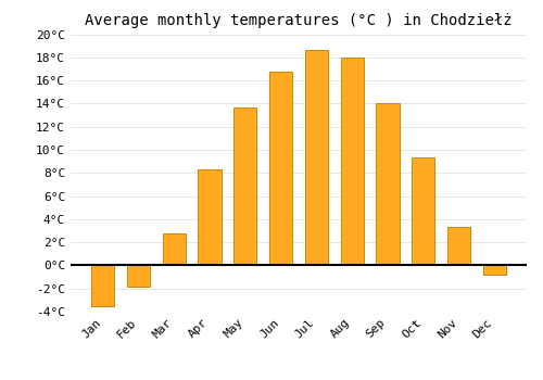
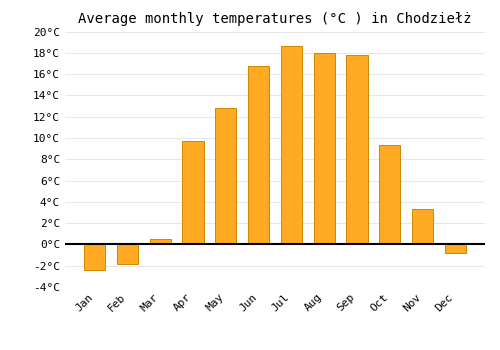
Jan: -3.5°C -> -2.4°C
Mar: 2.8°C -> 0.5°C
Apr: 8.3°C -> 9.7°C
May: 13.7°C -> 12.8°C
Sep: 14.0°C -> 17.8°C
